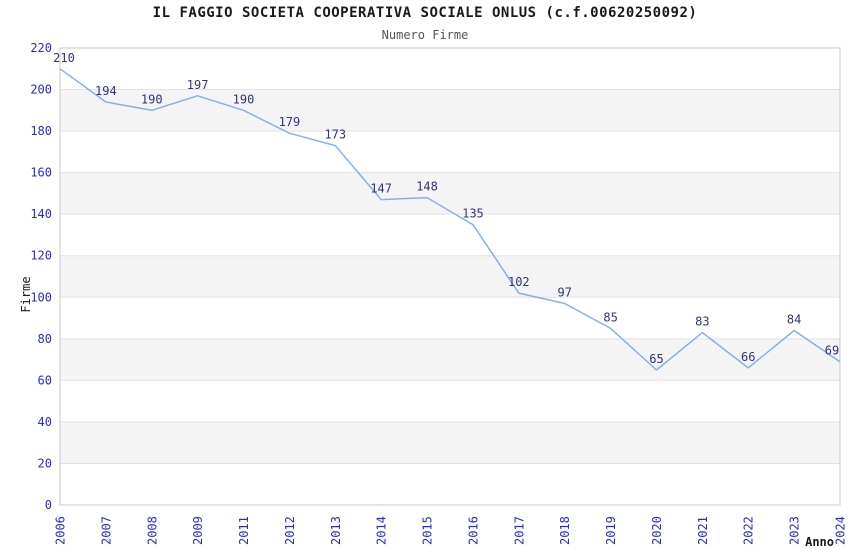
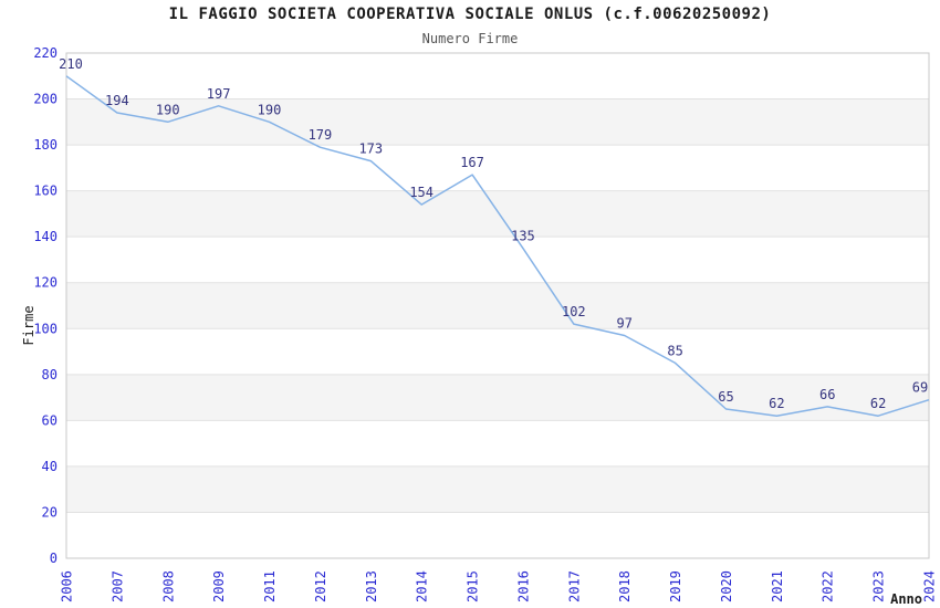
2014: 147 -> 154
2015: 148 -> 167
2021: 83 -> 62
2023: 84 -> 62
